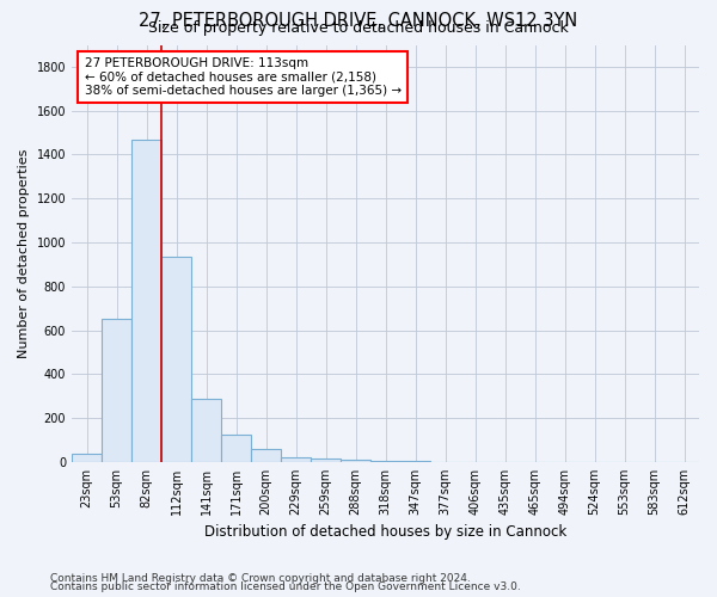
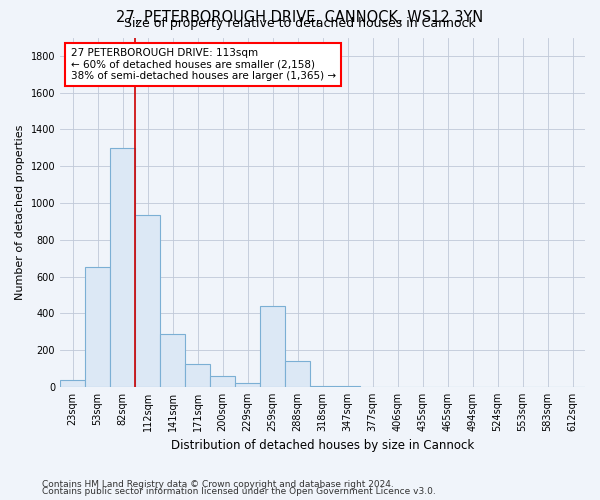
82sqm: 1470 -> 1300
259sqm: 20 -> 440
288sqm: 10 -> 140
